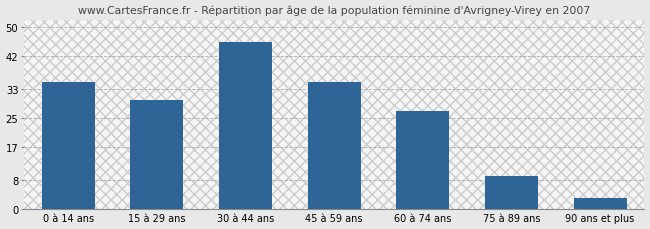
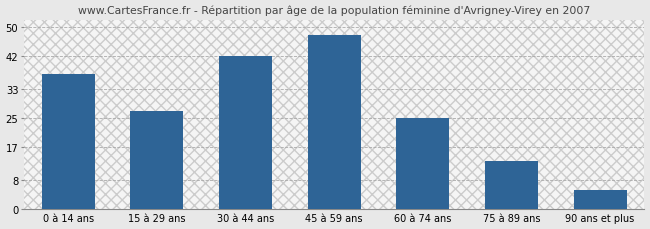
0 à 14 ans: 35 -> 37
15 à 29 ans: 30 -> 27
30 à 44 ans: 46 -> 42
45 à 59 ans: 35 -> 48
60 à 74 ans: 27 -> 25
75 à 89 ans: 9 -> 13
90 ans et plus: 3 -> 5
